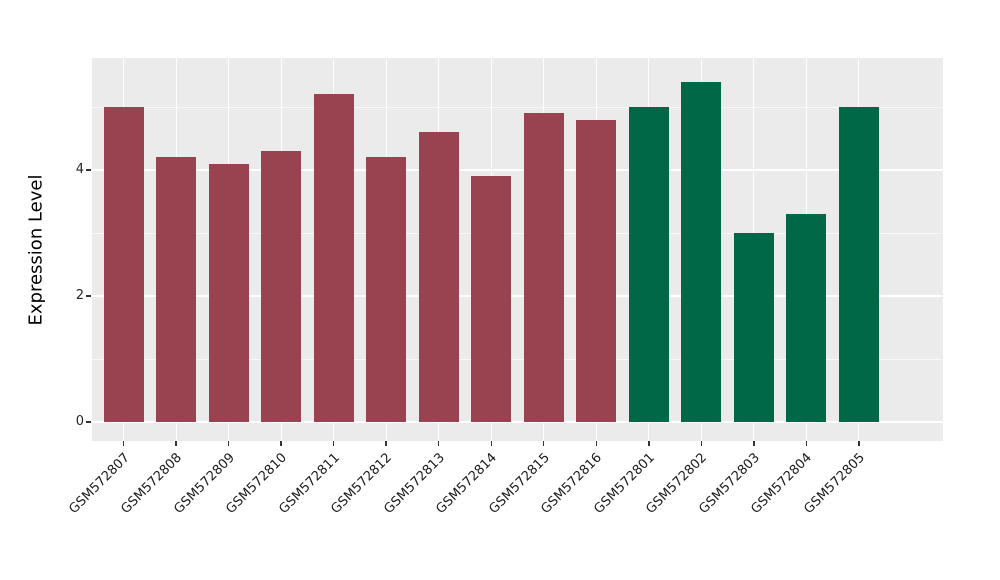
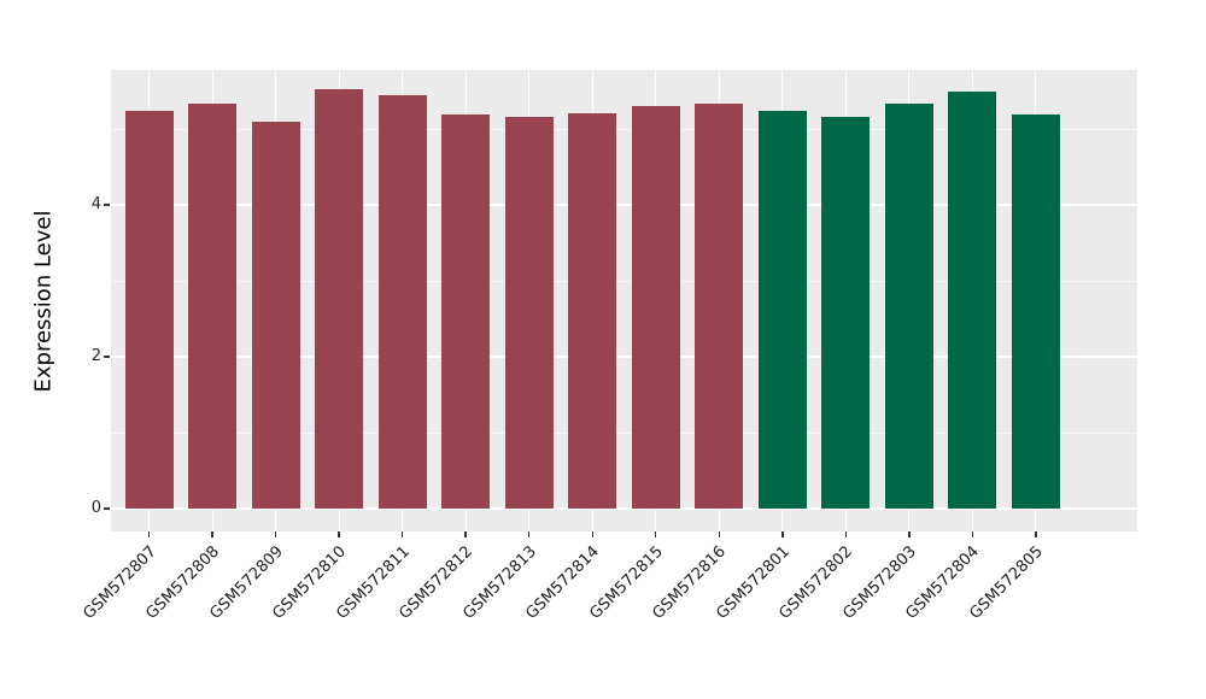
GSM572807: 5.0 -> 5.2
GSM572808: 4.2 -> 5.3
GSM572809: 4.1 -> 5.1
GSM572810: 4.3 -> 5.5
GSM572811: 5.2 -> 5.4
GSM572812: 4.2 -> 5.2
GSM572813: 4.6 -> 5.2
GSM572814: 3.9 -> 5.2
GSM572815: 4.9 -> 5.3
GSM572816: 4.8 -> 5.3
GSM572801: 5.0 -> 5.2
GSM572802: 5.4 -> 5.2
GSM572803: 3.0 -> 5.3
GSM572804: 3.3 -> 5.5
GSM572805: 5.0 -> 5.2
